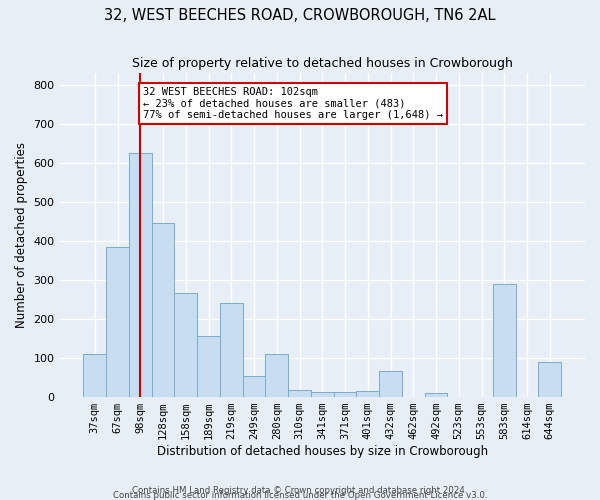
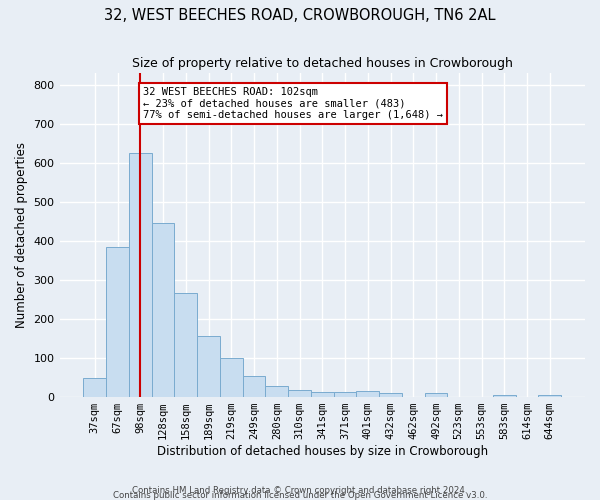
37sqm: 110 -> 48
219sqm: 240 -> 98
280sqm: 110 -> 28
432sqm: 65 -> 8
583sqm: 290 -> 5
644sqm: 90 -> 5
